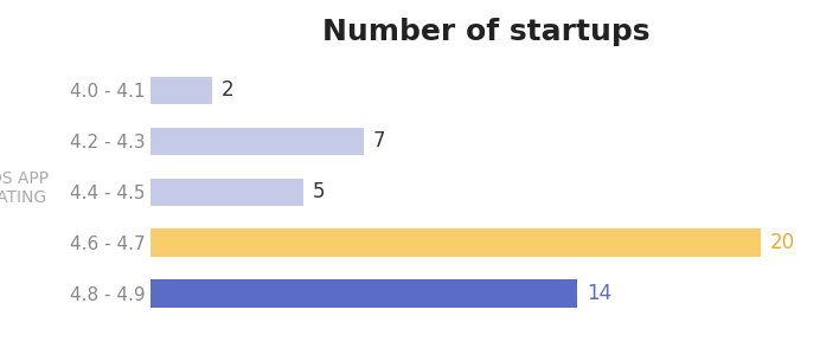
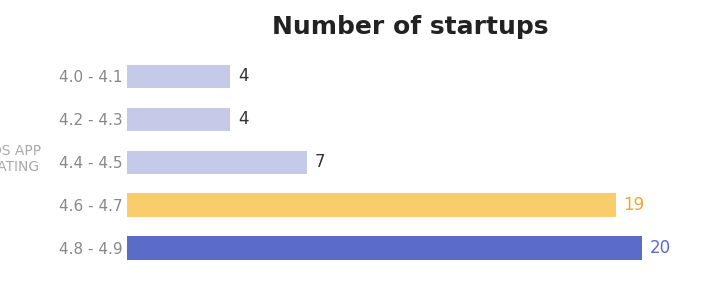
4.0 - 4.1: 2 -> 4
4.2 - 4.3: 7 -> 4
4.4 - 4.5: 5 -> 7
4.6 - 4.7: 20 -> 19
4.8 - 4.9: 14 -> 20
